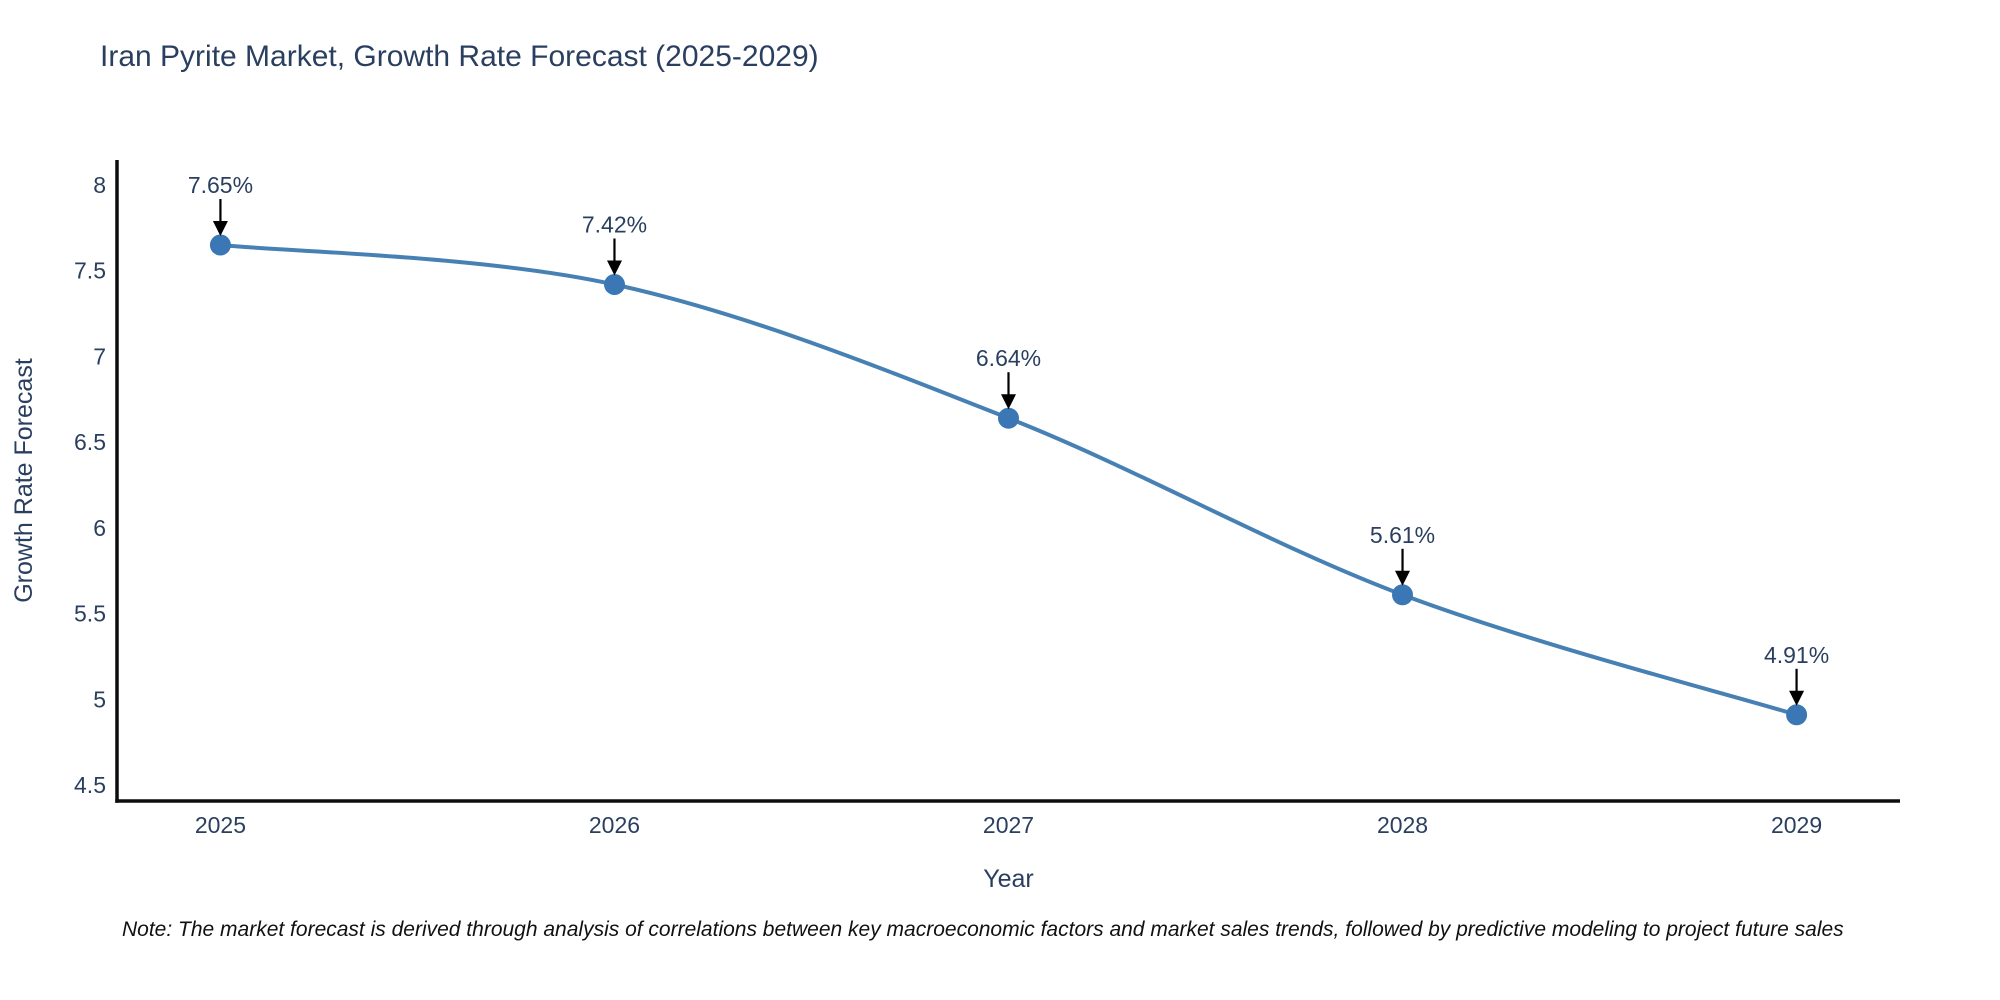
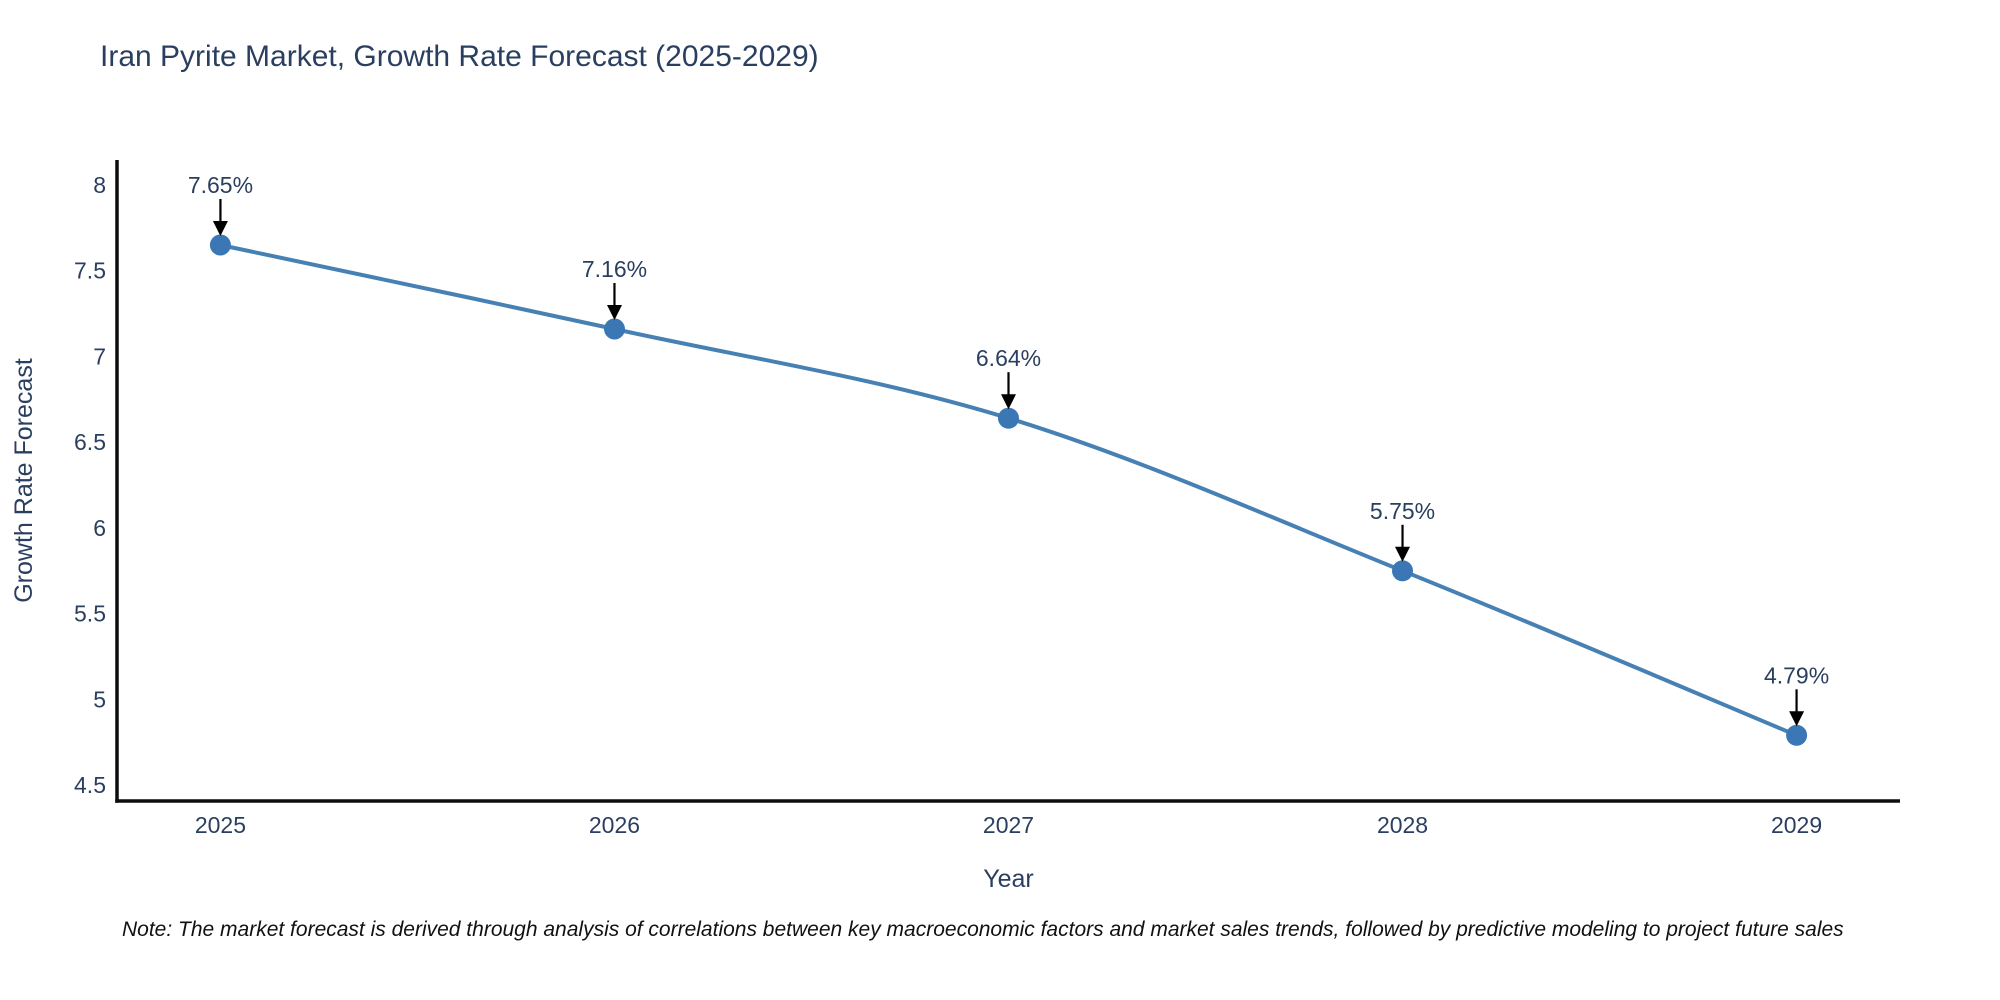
2026: 7.42% -> 7.16%
2028: 5.61% -> 5.75%
2029: 4.91% -> 4.79%
